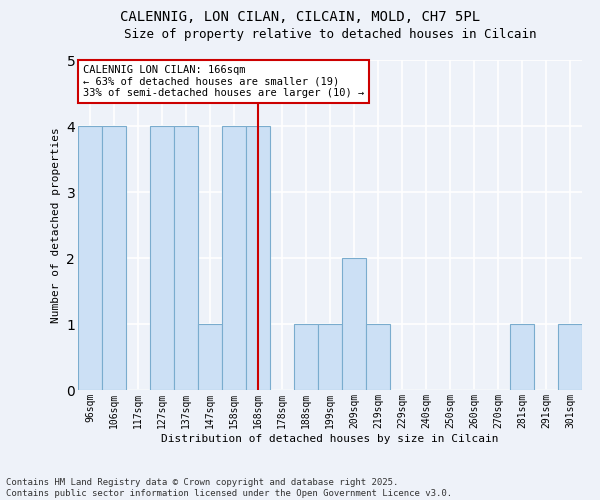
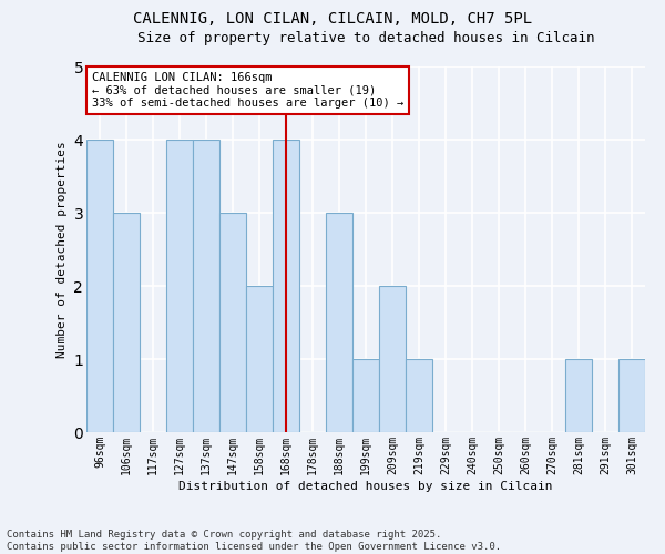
106sqm: 4 -> 3
147sqm: 1 -> 3
158sqm: 4 -> 2
188sqm: 1 -> 3
